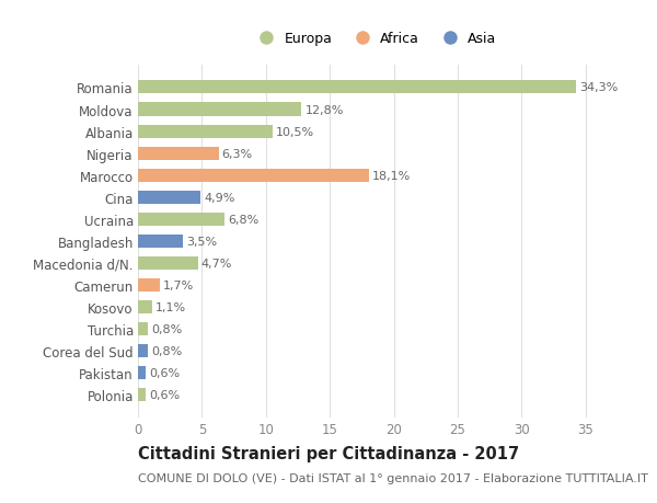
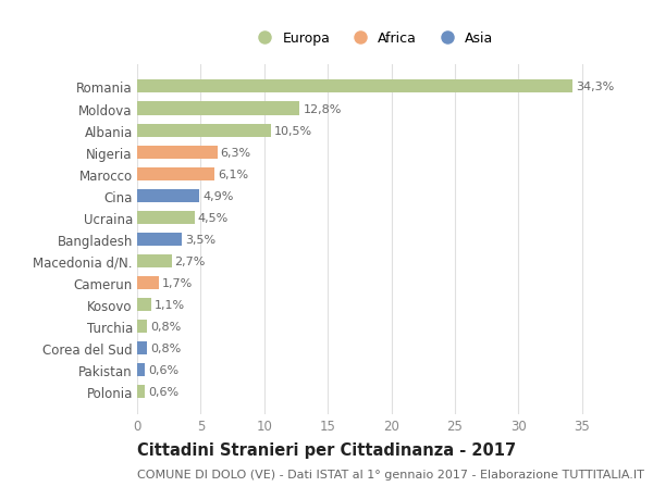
Marocco: 18,1% -> 6,1%
Ucraina: 6,8% -> 4,5%
Macedonia d/N.: 4,7% -> 2,7%
